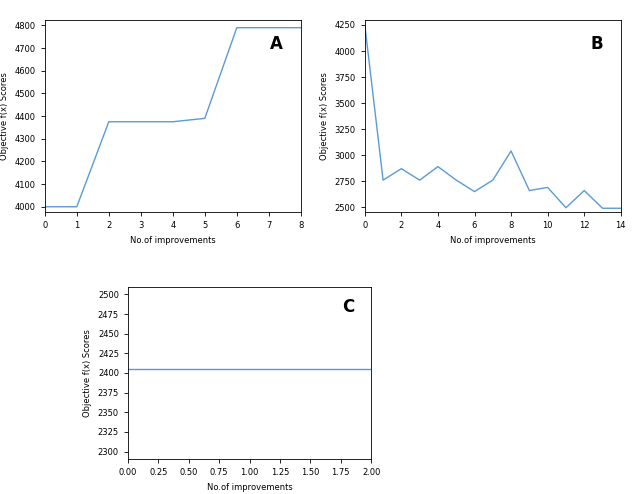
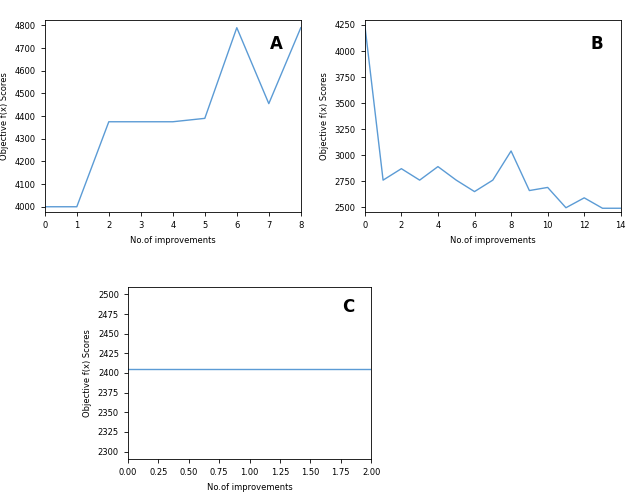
7: 4790 -> 4455
12: 2660 -> 2590
